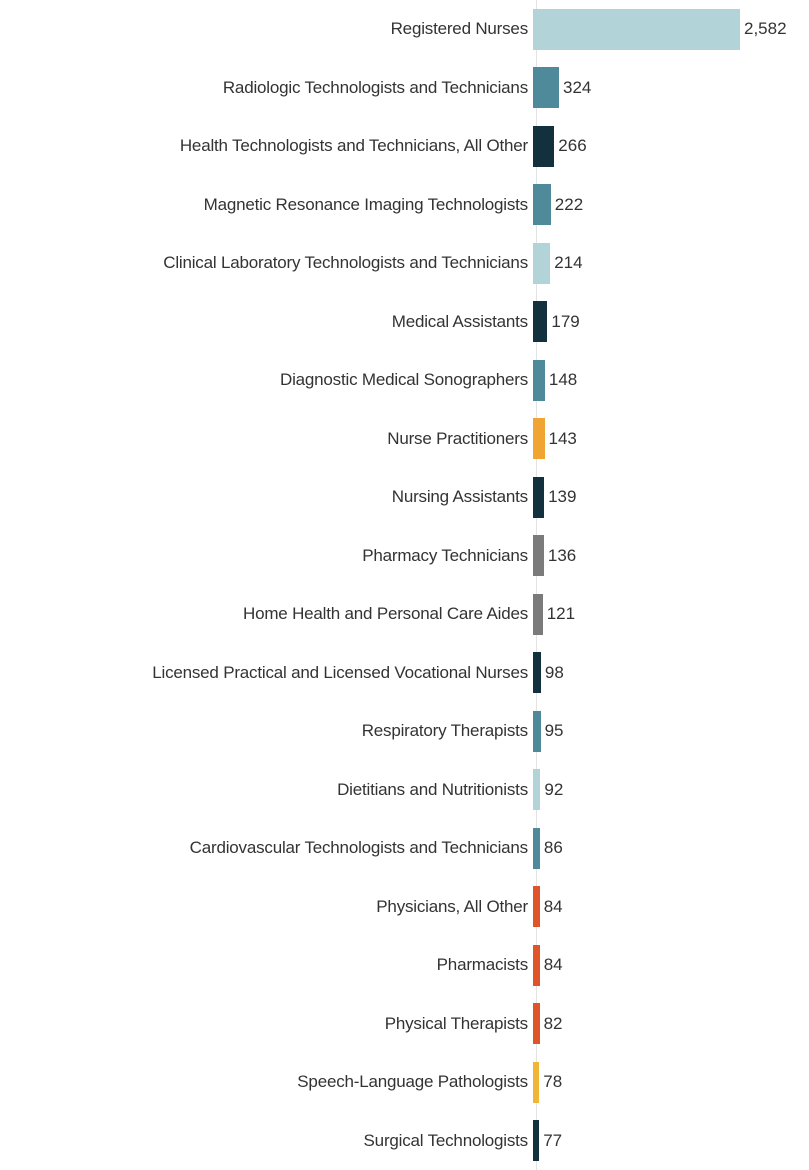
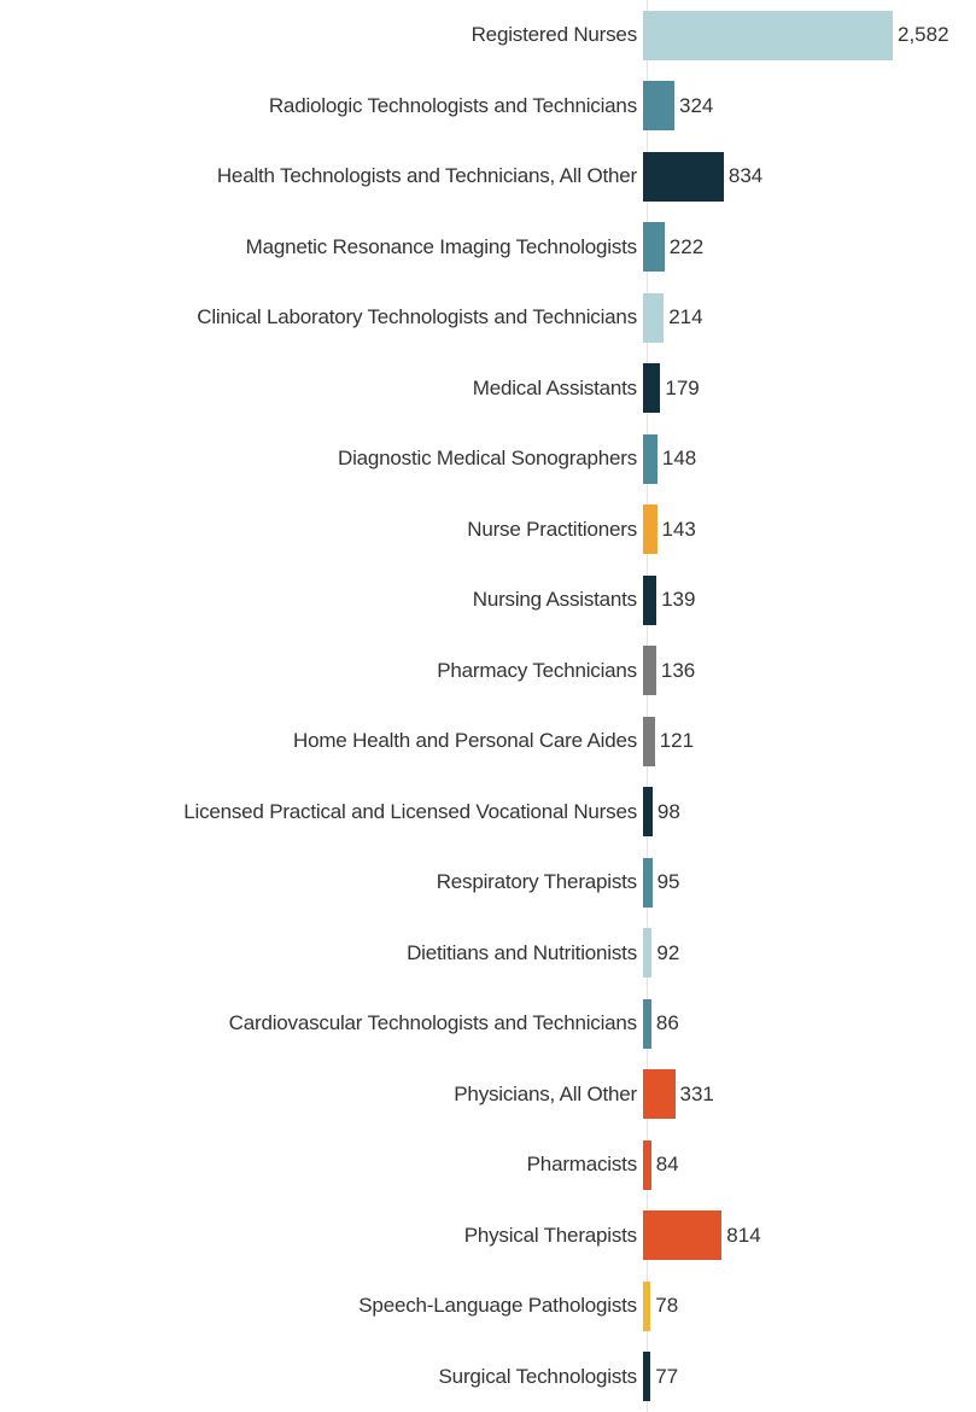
Health Technologists and Technicians, All Other: 266 -> 834
Physicians, All Other: 84 -> 331
Physical Therapists: 82 -> 814
